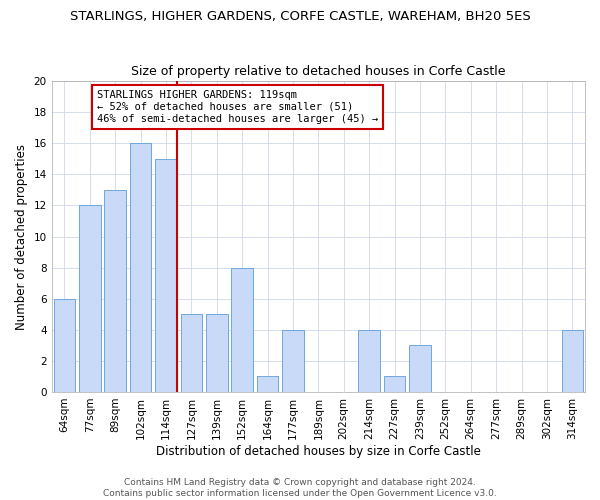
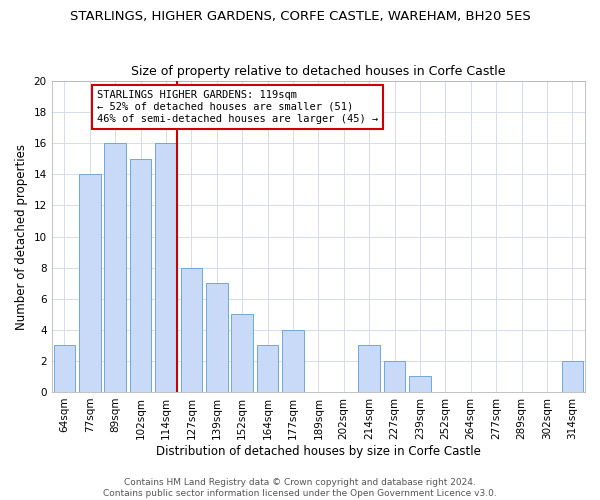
64sqm: 6 -> 3
77sqm: 12 -> 14
89sqm: 13 -> 16
102sqm: 16 -> 15
114sqm: 15 -> 16
127sqm: 5 -> 8
139sqm: 5 -> 7
152sqm: 8 -> 5
164sqm: 1 -> 3
214sqm: 4 -> 3
227sqm: 1 -> 2
239sqm: 3 -> 1
314sqm: 4 -> 2
